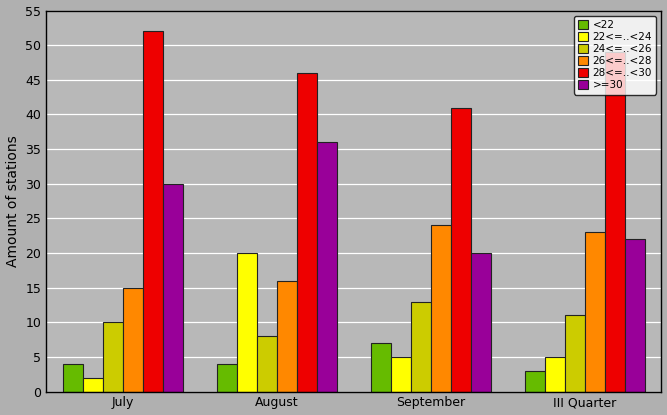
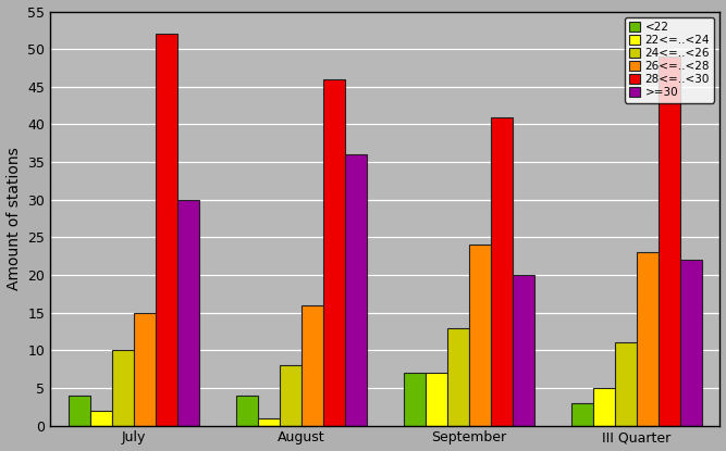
22<=..<24/August: 20 -> 1
22<=..<24/September: 5 -> 7
